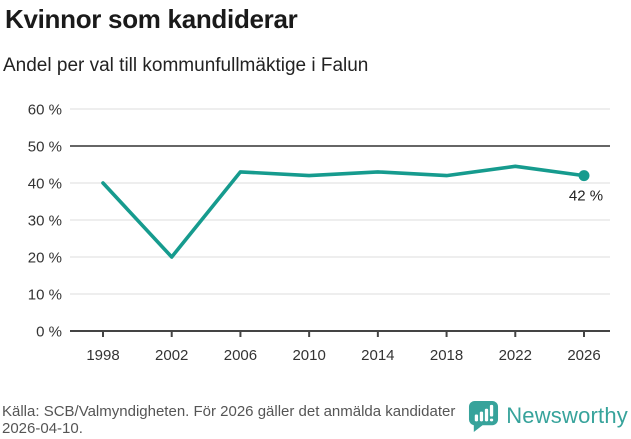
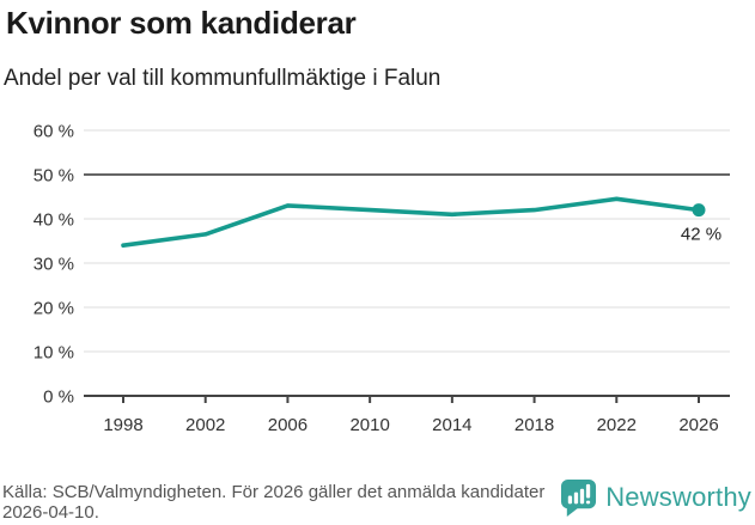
1998: 40% -> 34%
2002: 20% -> 36%
2014: 43% -> 41%
